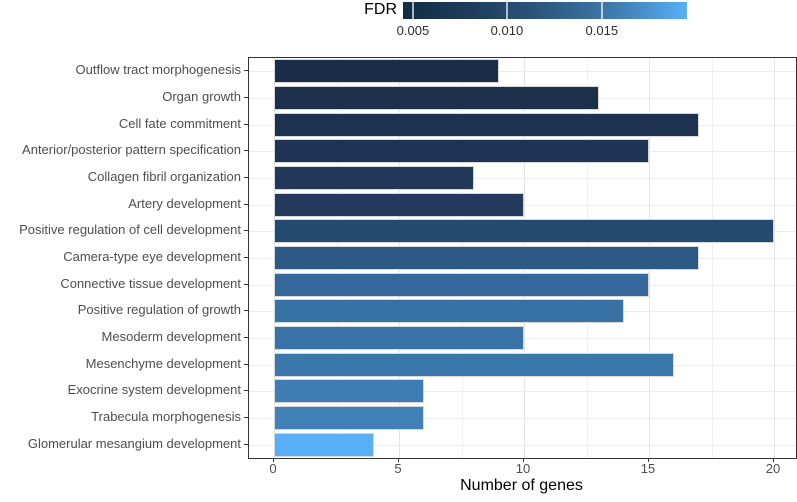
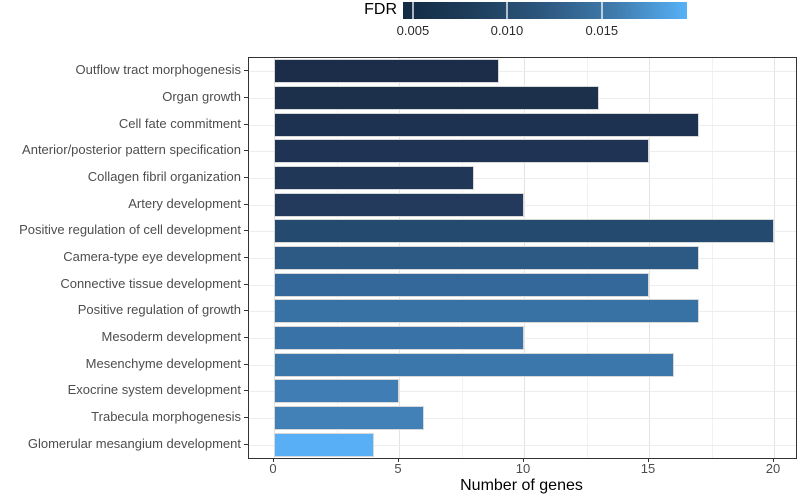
Positive regulation of growth: 14 -> 17
Exocrine system development: 6 -> 5
